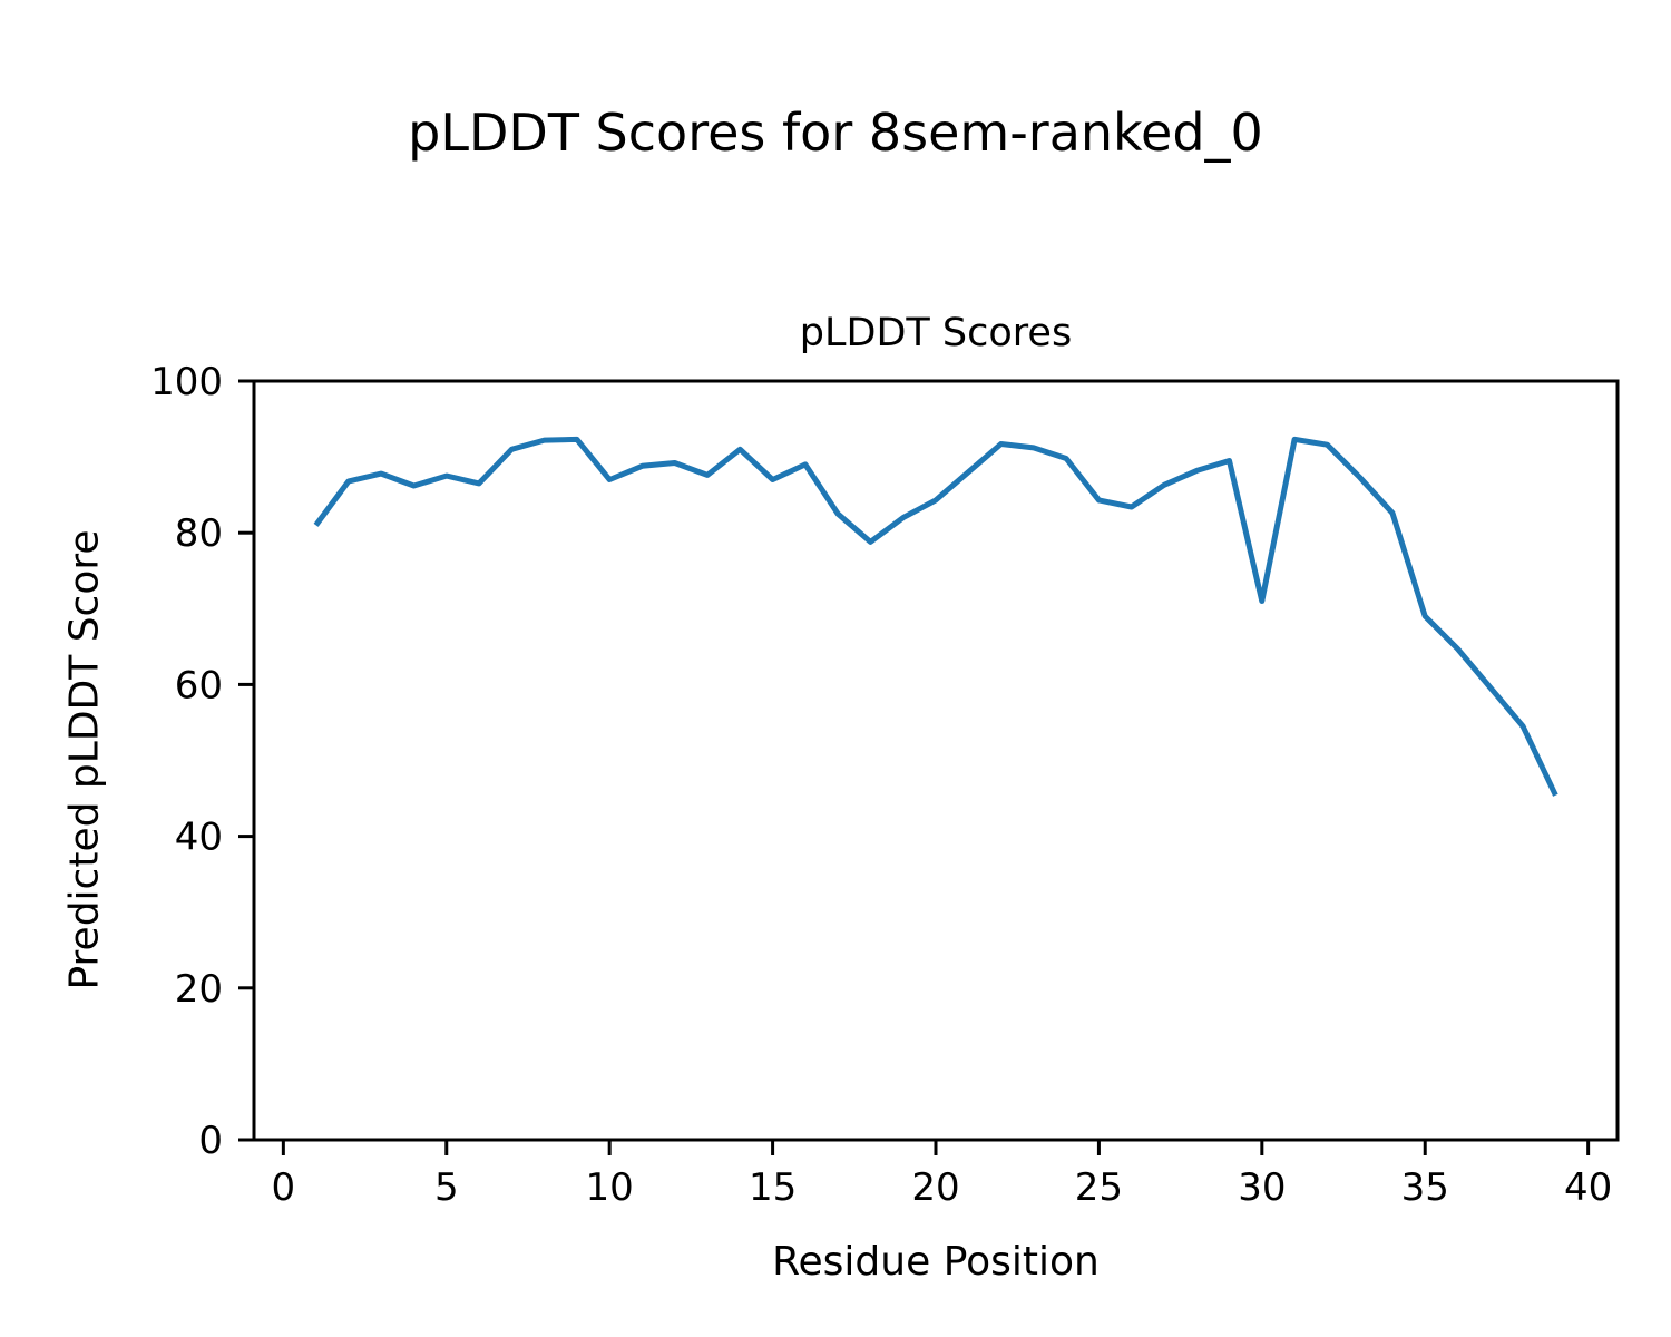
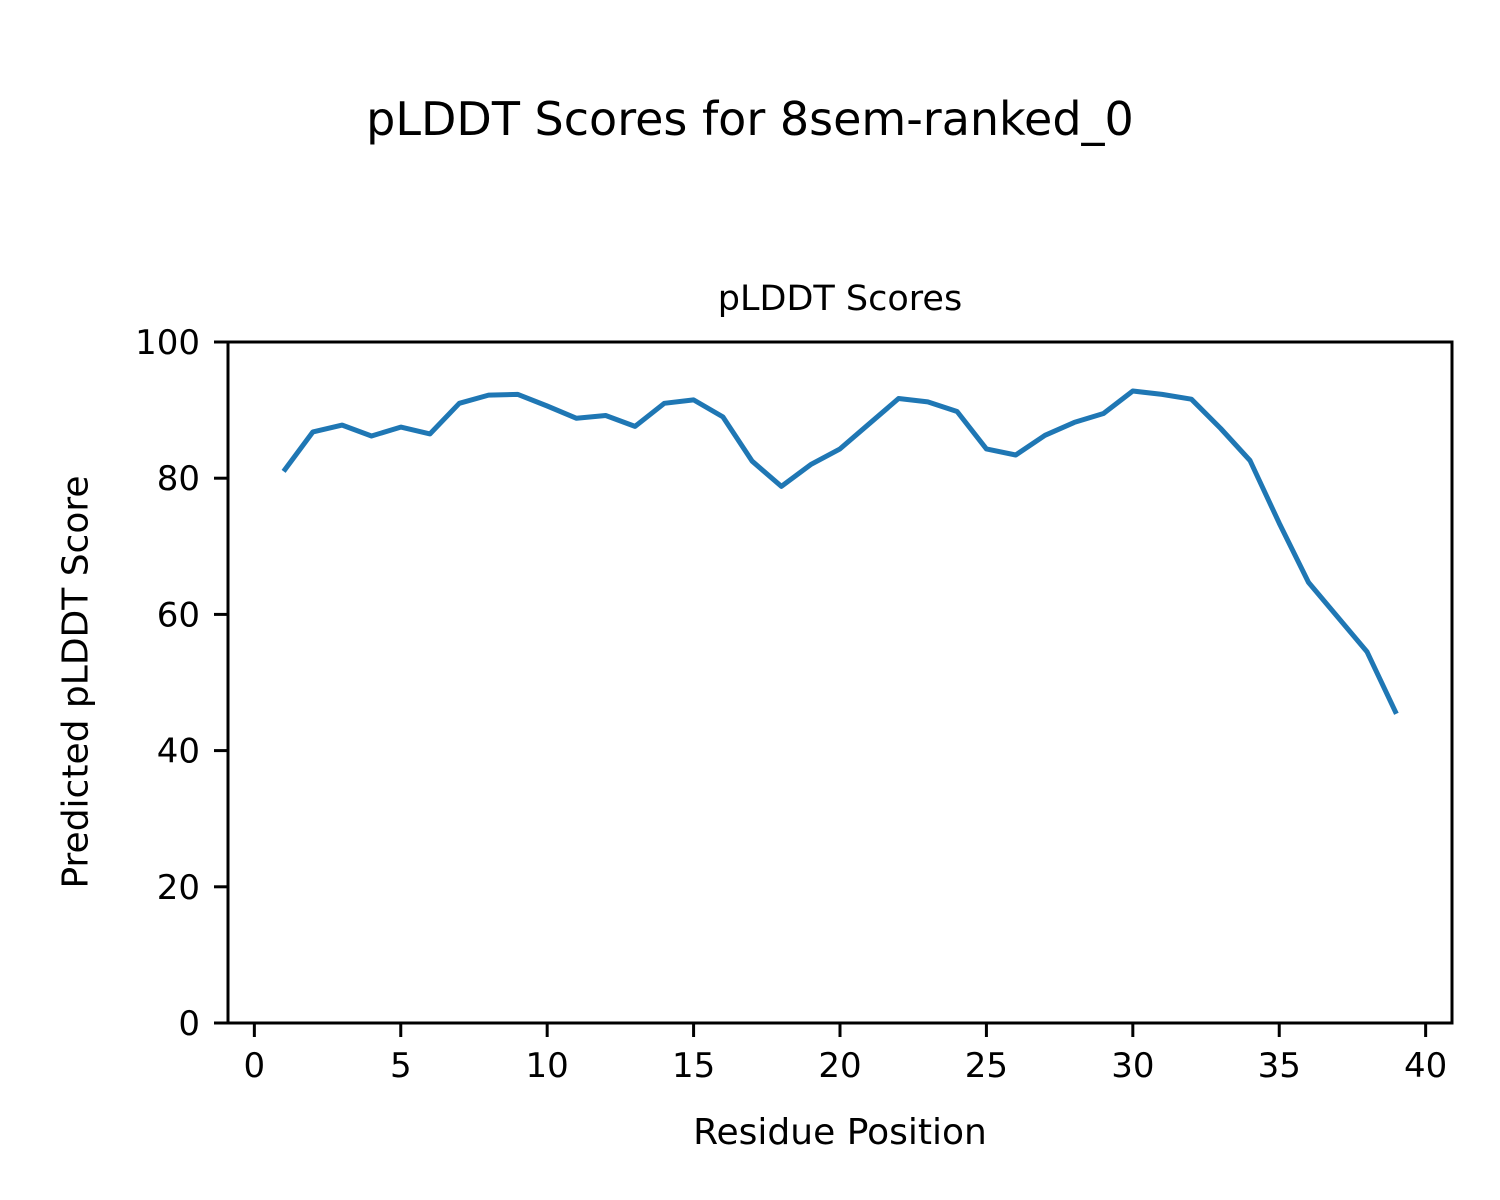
10: 87 -> 91
15: 87 -> 92
30: 71 -> 93
35: 69 -> 73
